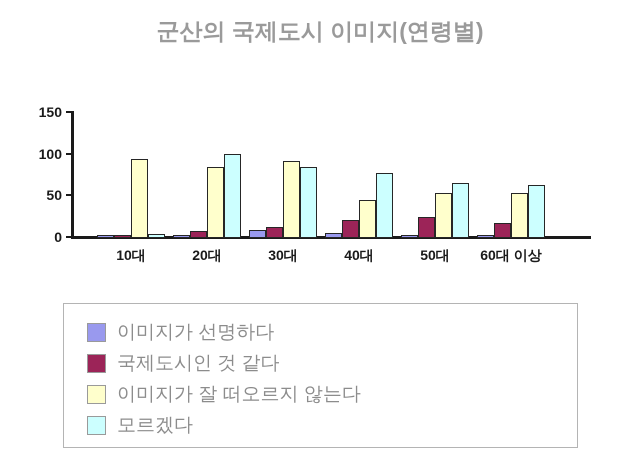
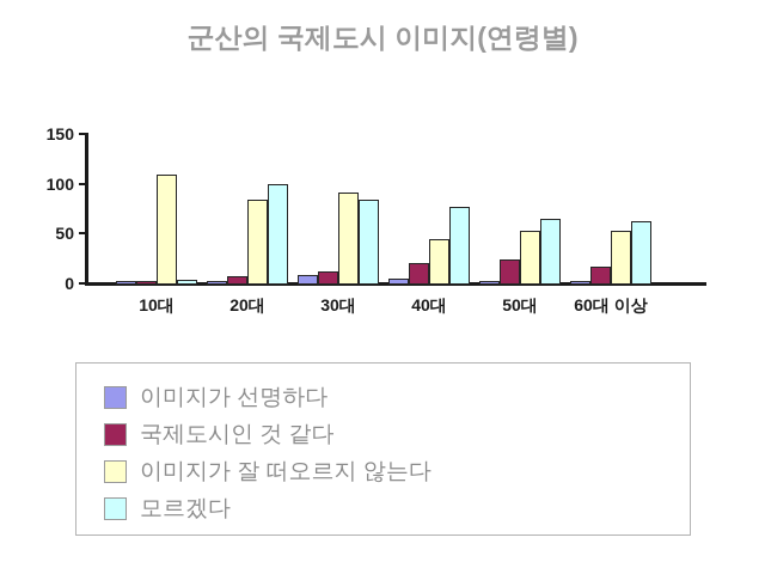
이미지가 잘 떠오르지 않는다/10대: 100 -> 110
